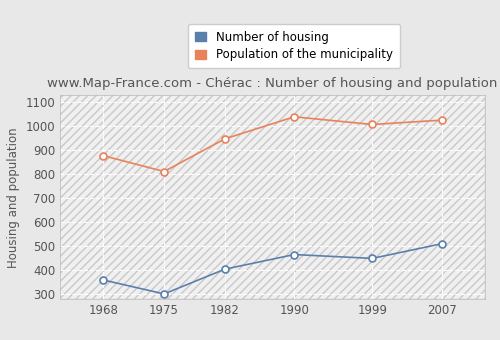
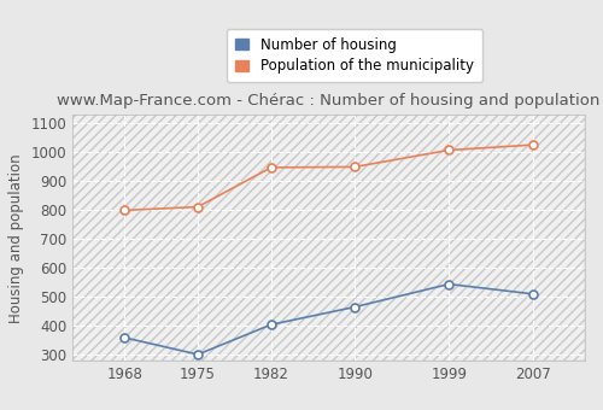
Population of the municipality/1968: 878 -> 800
Population of the municipality/1990: 1040 -> 950
Number of housing/1999: 450 -> 545
